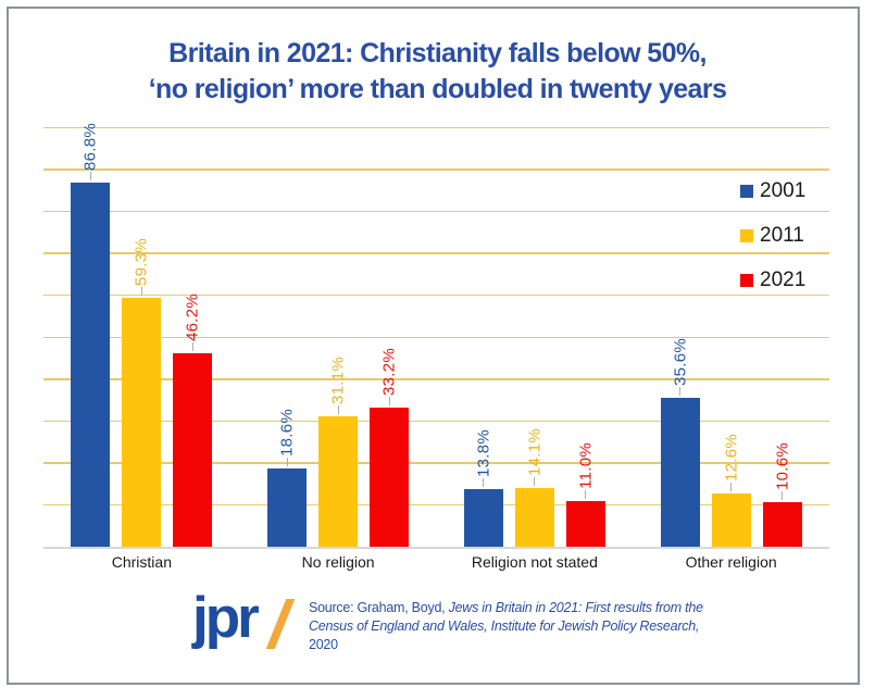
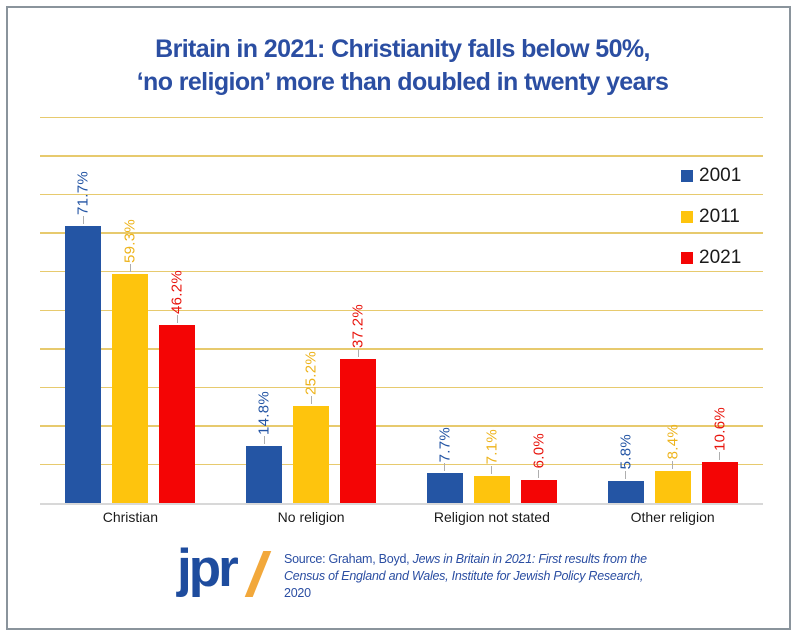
2001/Christian: 86.8% -> 71.7%
2001/No religion: 18.6% -> 14.8%
2011/No religion: 31.1% -> 25.2%
2021/No religion: 33.2% -> 37.2%
2001/Religion not stated: 13.8% -> 7.7%
2011/Religion not stated: 14.1% -> 7.1%
2021/Religion not stated: 11.0% -> 6.0%
2001/Other religion: 35.6% -> 5.8%
2011/Other religion: 12.6% -> 8.4%
